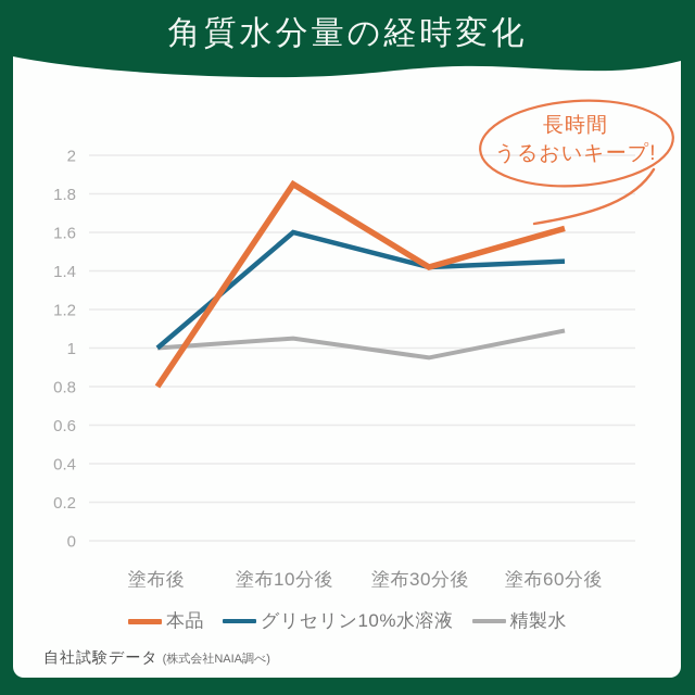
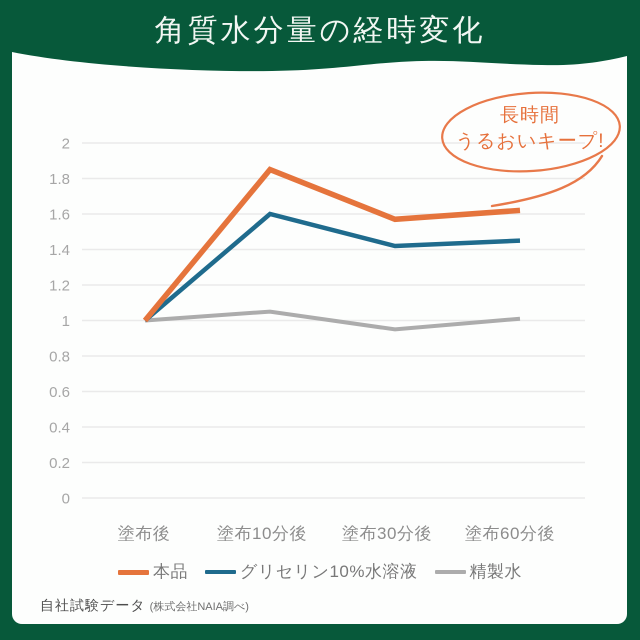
本品/塗布後: 0.80 -> 1.00
本品/塗布30分後: 1.42 -> 1.57
精製水/塗布60分後: 1.09 -> 1.01
